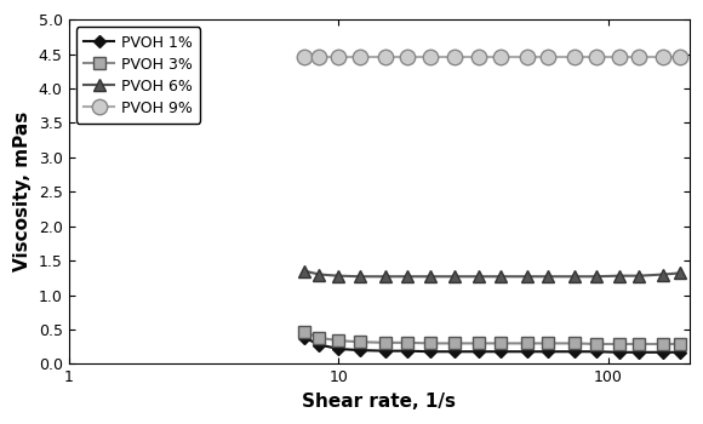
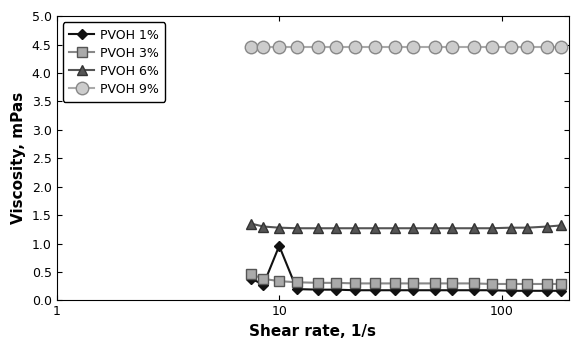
PVOH 1%/10: 0.22 -> 0.96
